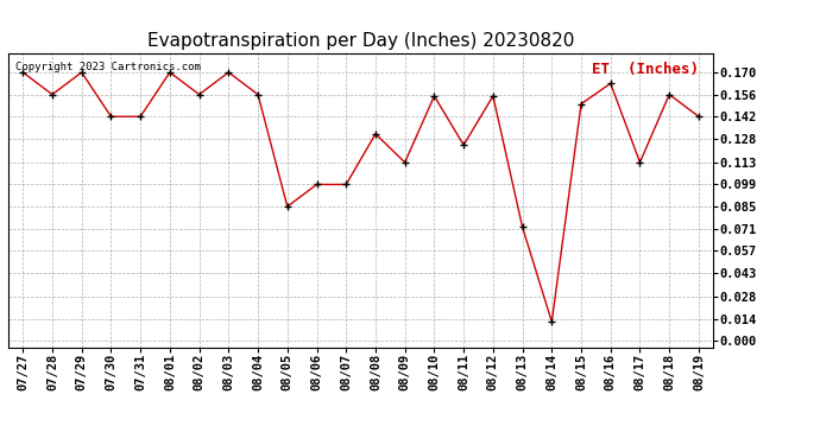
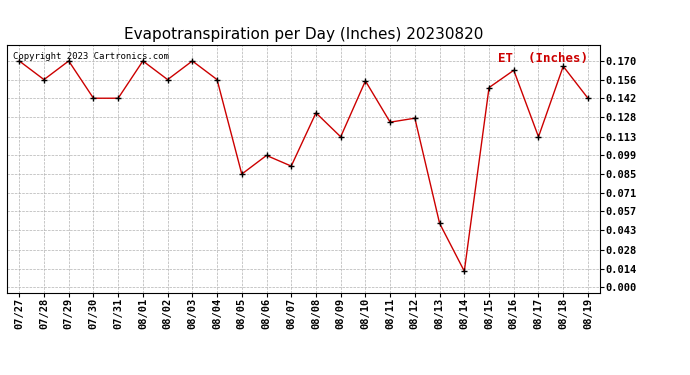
08/07: 0.099 -> 0.091
08/12: 0.155 -> 0.127
08/13: 0.072 -> 0.048
08/18: 0.156 -> 0.166
